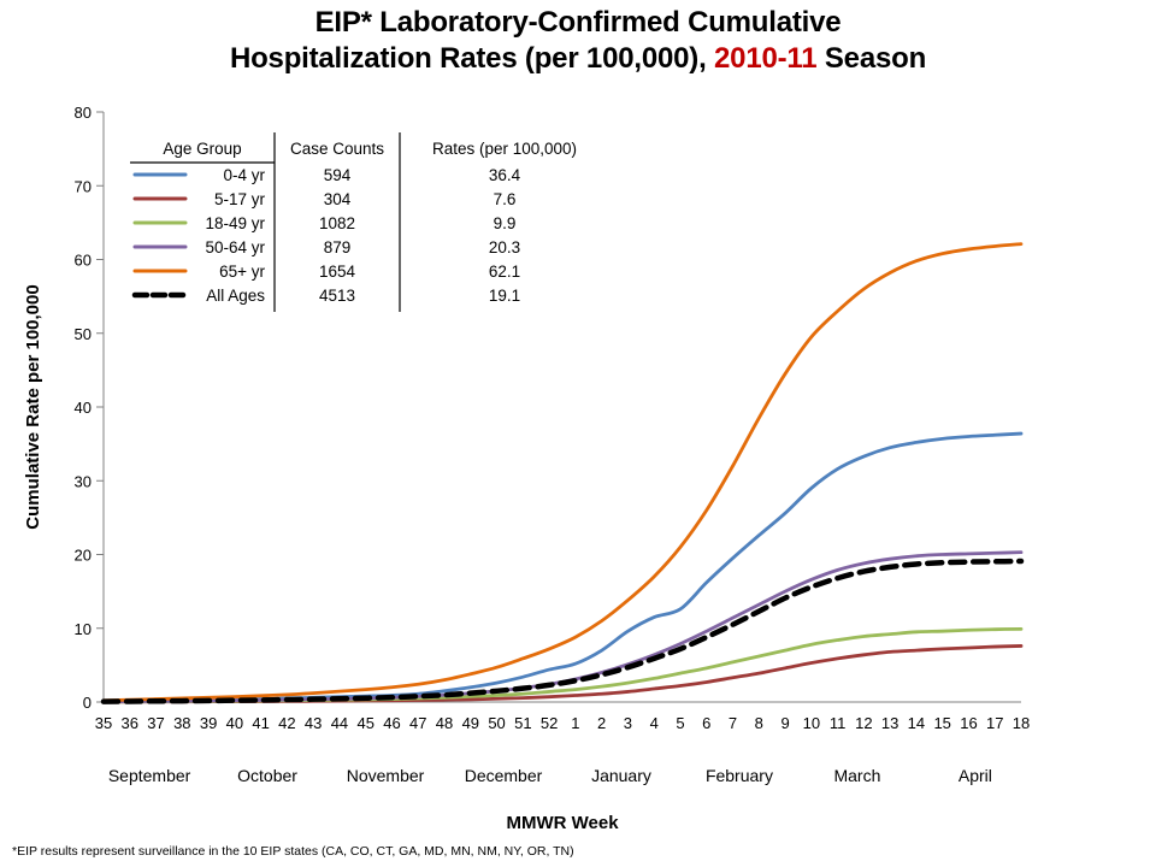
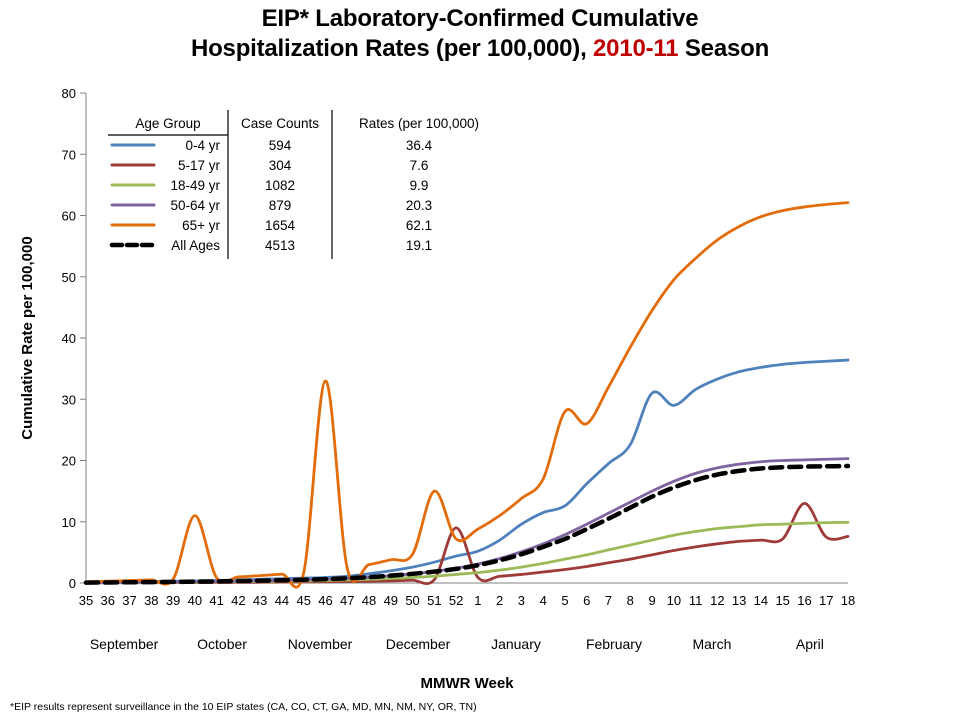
65+ yr/40: 1 -> 11
65+ yr/46: 2 -> 33
65+ yr/51: 6 -> 15
5-17 yr/52: 1 -> 9
65+ yr/5: 21 -> 28
0-4 yr/9: 26 -> 31
5-17 yr/16: 7 -> 13
